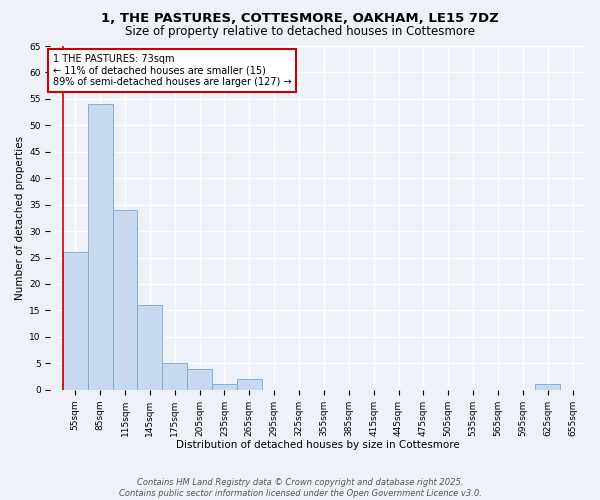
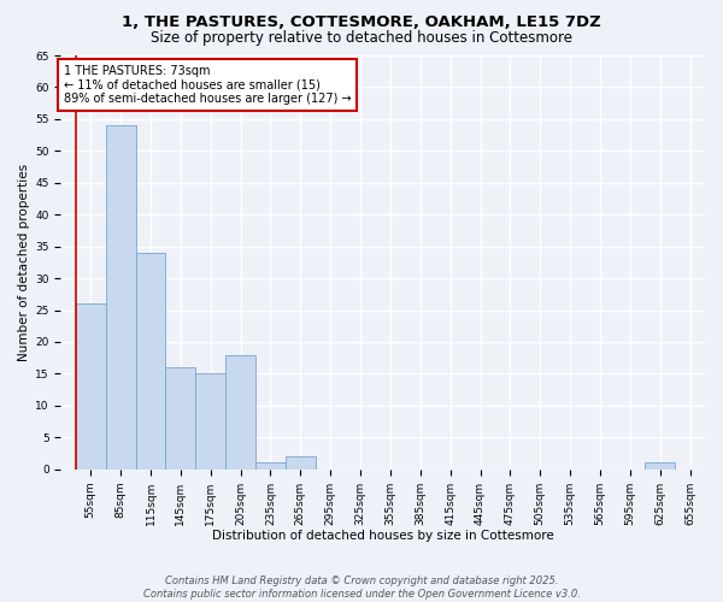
175sqm: 5 -> 15
205sqm: 4 -> 18
